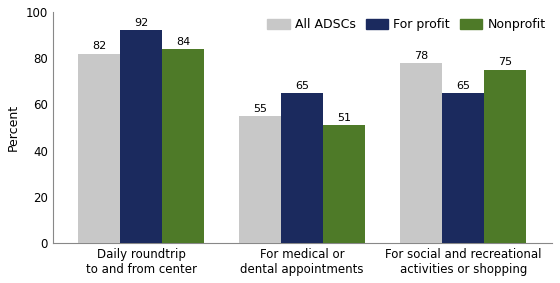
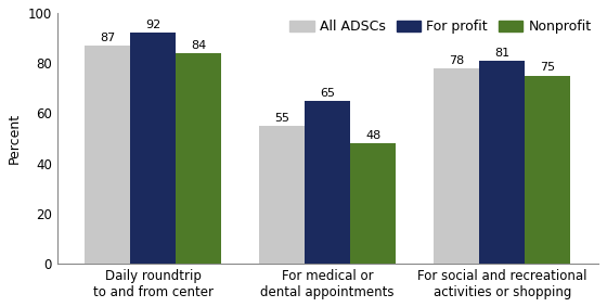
All ADSCs/Daily roundtrip to and from center: 82 -> 87
Nonprofit/For medical or dental appointments: 51 -> 48
For profit/For social and recreational activities or shopping: 65 -> 81
